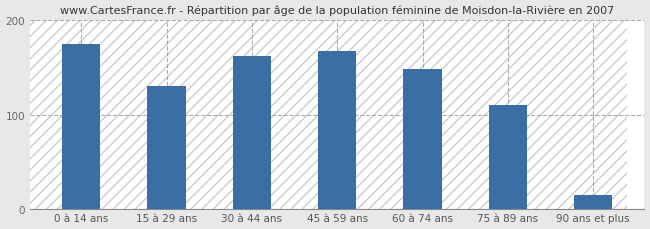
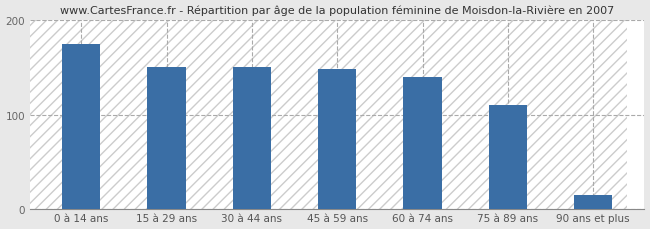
15 à 29 ans: 130 -> 150
30 à 44 ans: 162 -> 150
45 à 59 ans: 167 -> 148
60 à 74 ans: 148 -> 140
